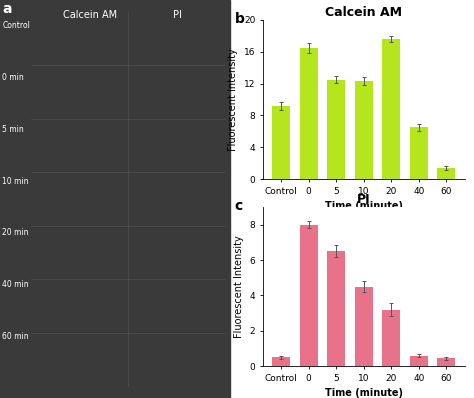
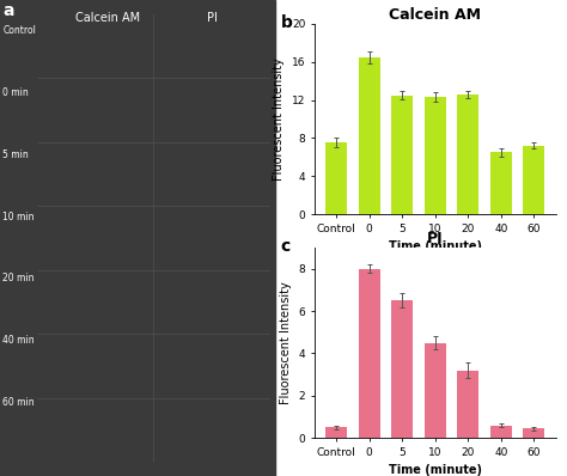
Calcein AM/Control: 9.2 -> 7.5
Calcein AM/20: 17.6 -> 12.6
Calcein AM/60: 1.4 -> 7.2
